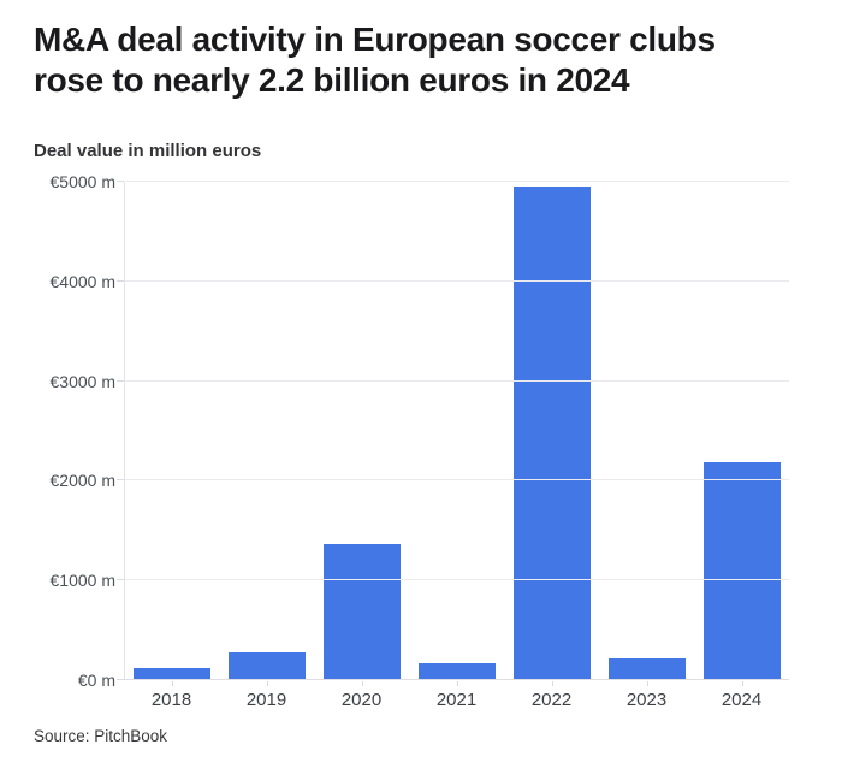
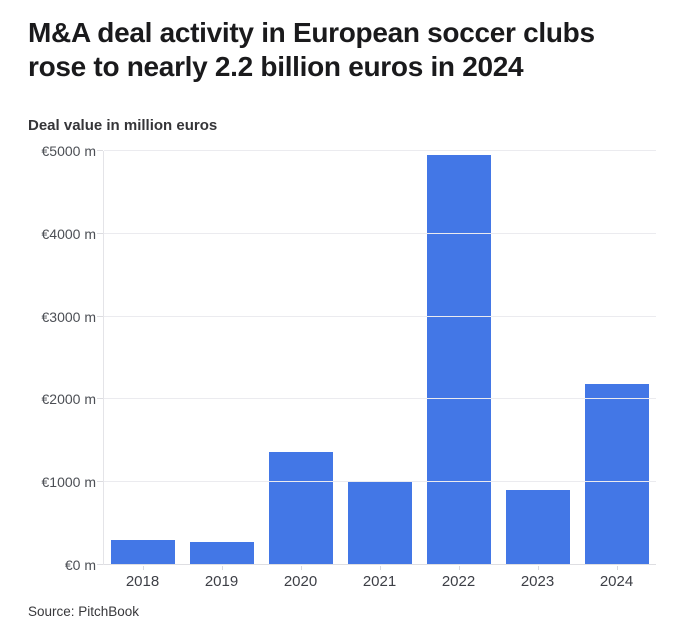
2018: €100m -> €300m
2021: €200m -> €1000m
2023: €200m -> €900m
